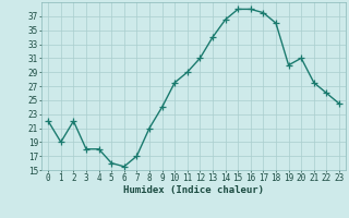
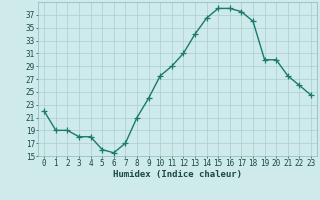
2: 22.0 -> 19.0
20: 31.0 -> 30.0
